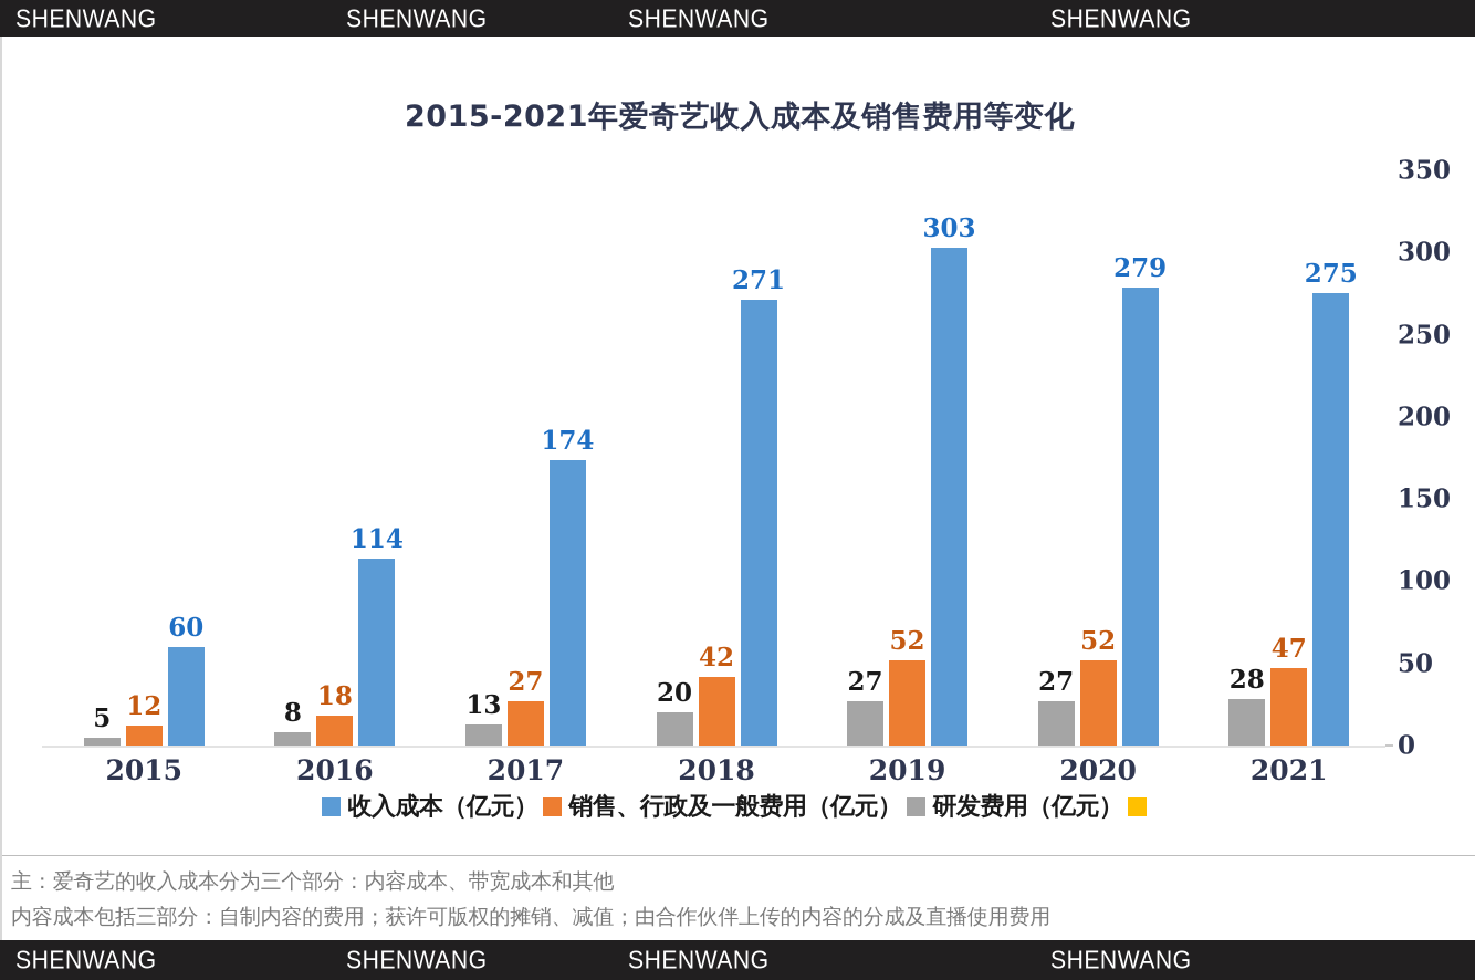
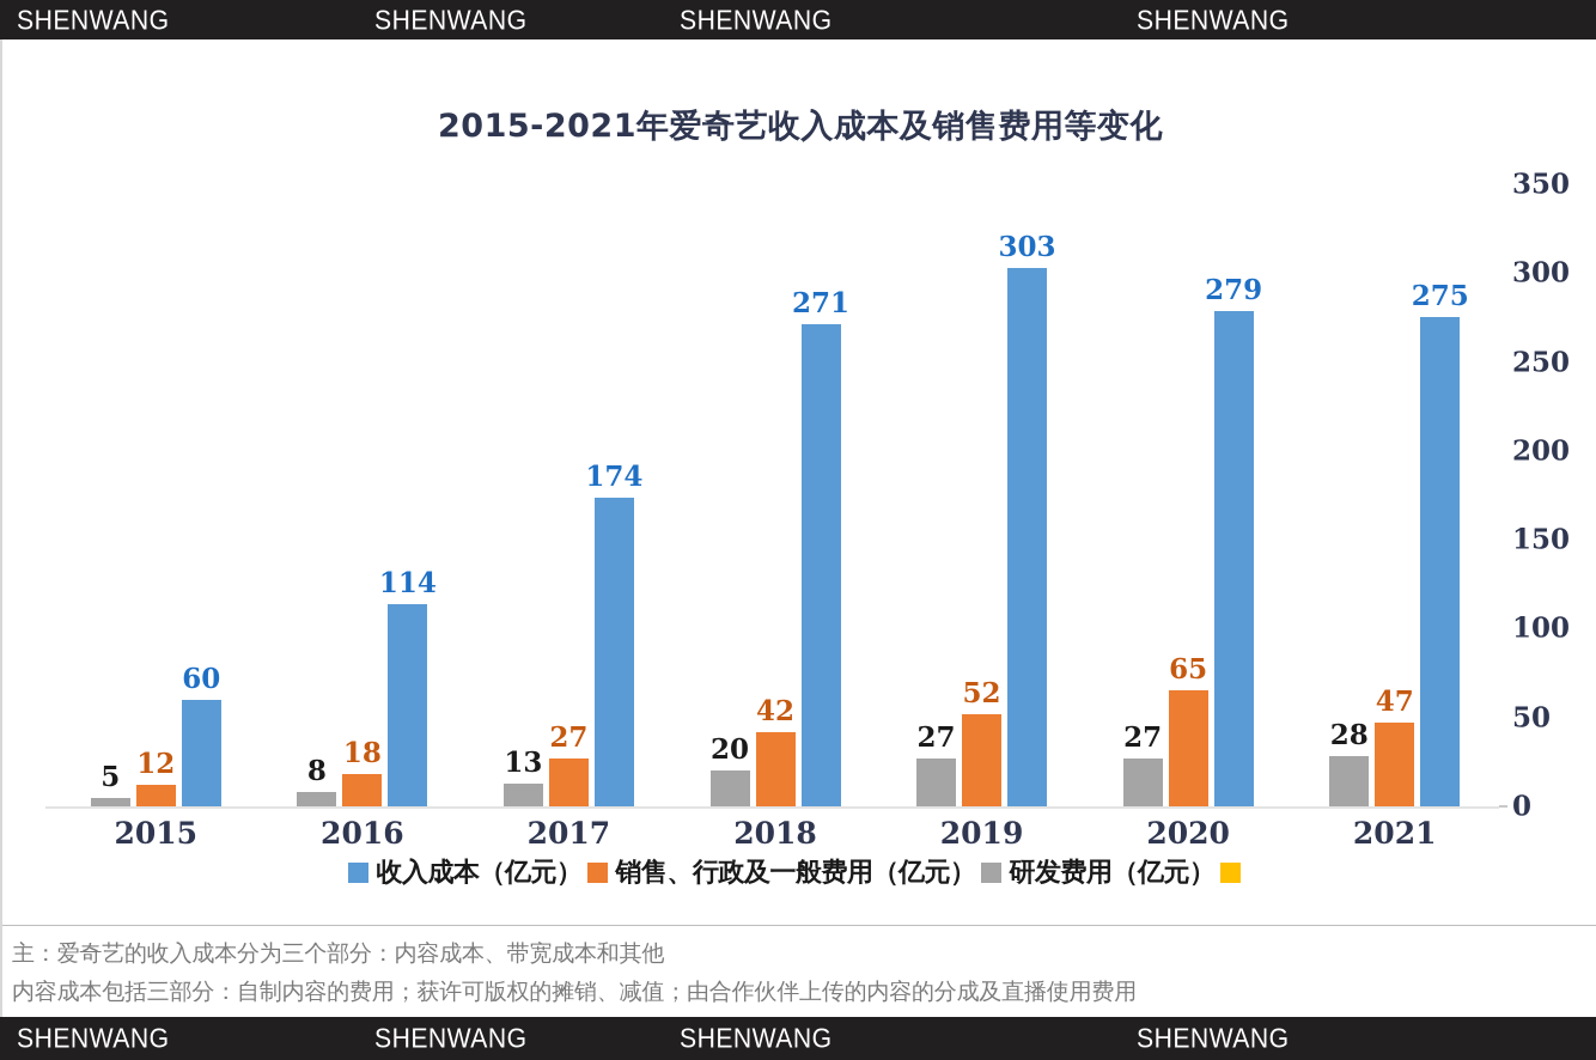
销售、行政及一般费用（亿元）/2020: 52 -> 65
